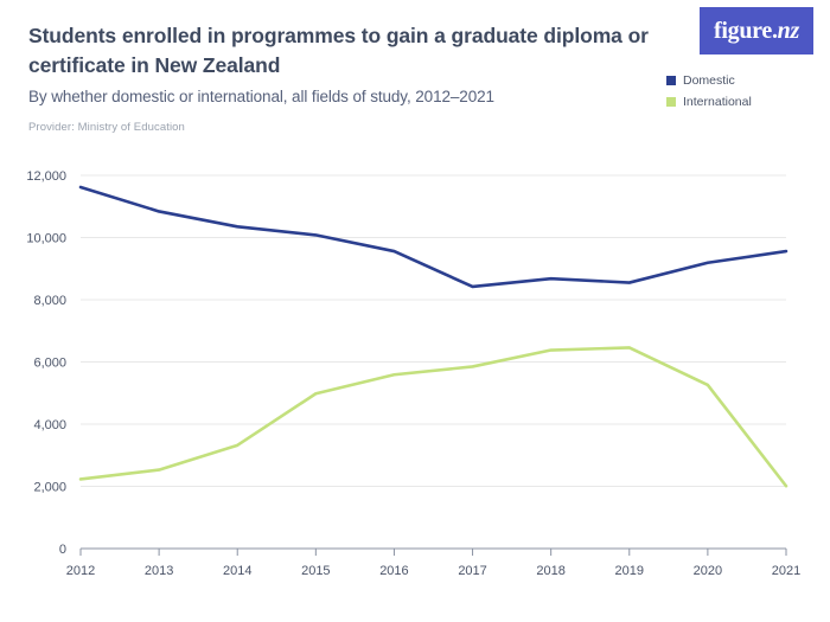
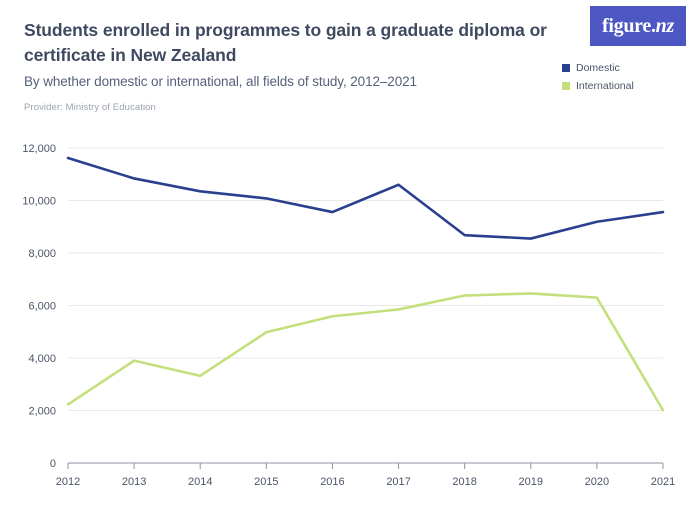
International/2013: 2500 -> 3900
Domestic/2017: 8400 -> 10600
International/2020: 5300 -> 6300
